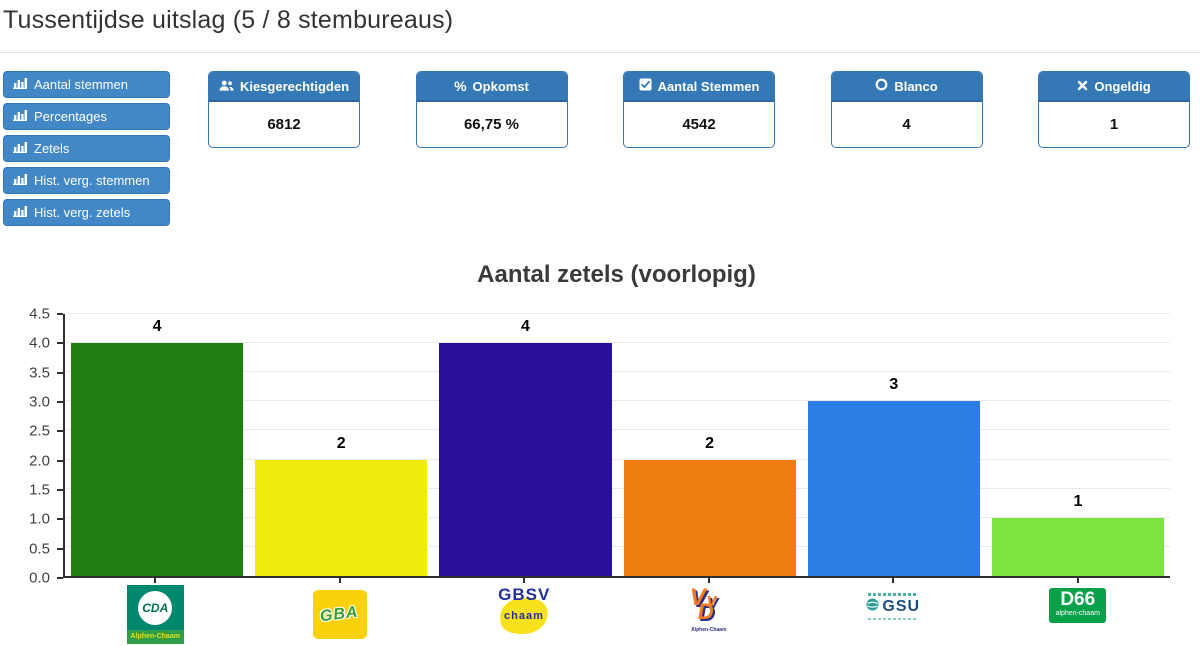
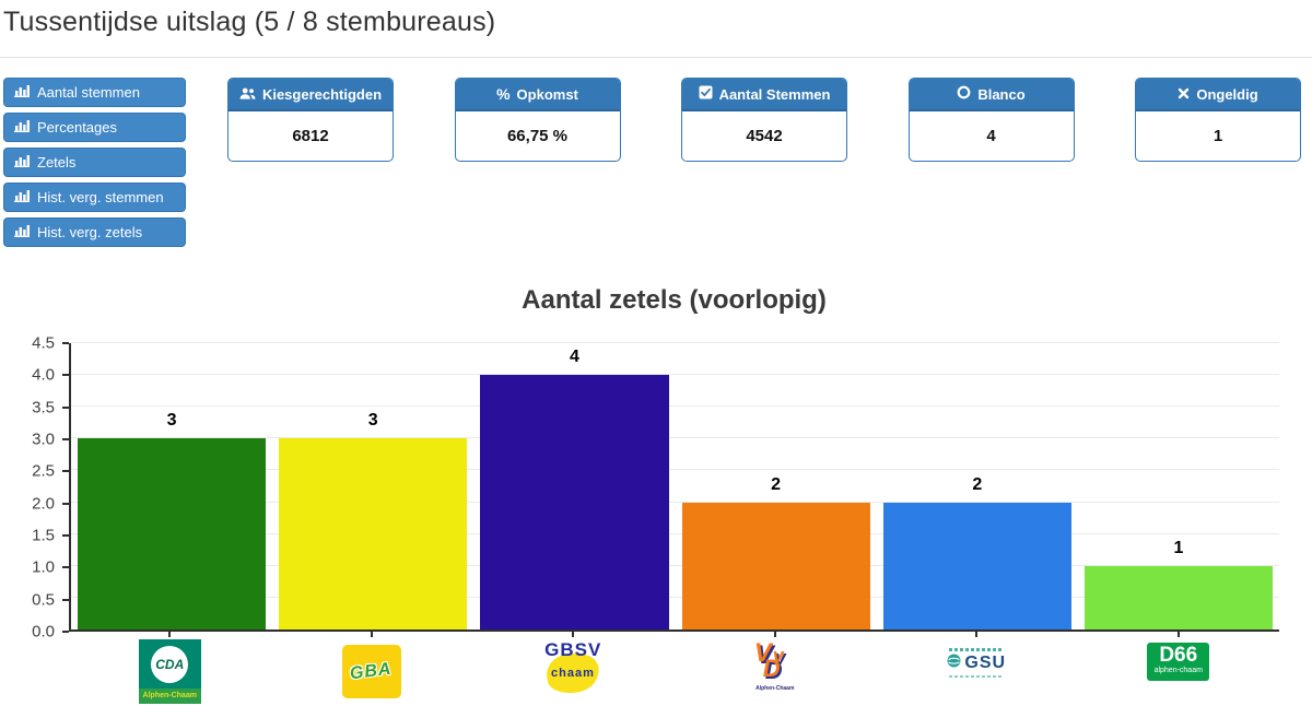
CDA: 4 -> 3
GBA: 2 -> 3
GSU: 3 -> 2
